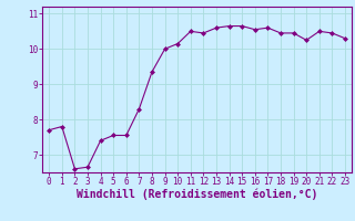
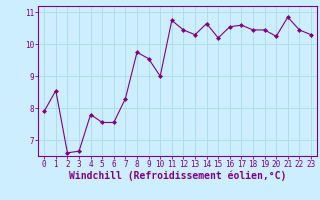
0: 7.70 -> 7.90
1: 7.80 -> 8.55
4: 7.40 -> 7.80
8: 9.35 -> 9.75
9: 10.00 -> 9.55
10: 10.15 -> 9.00
11: 10.50 -> 10.75
13: 10.60 -> 10.30
15: 10.65 -> 10.20
21: 10.50 -> 10.85
